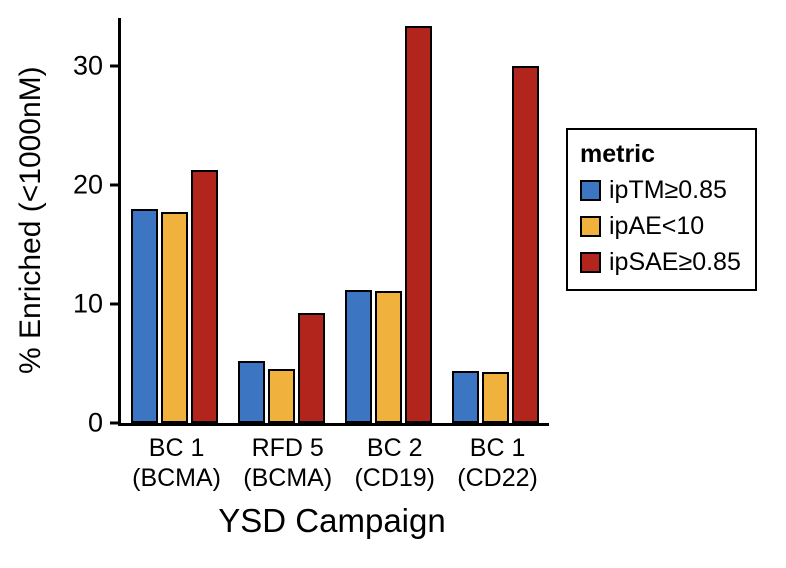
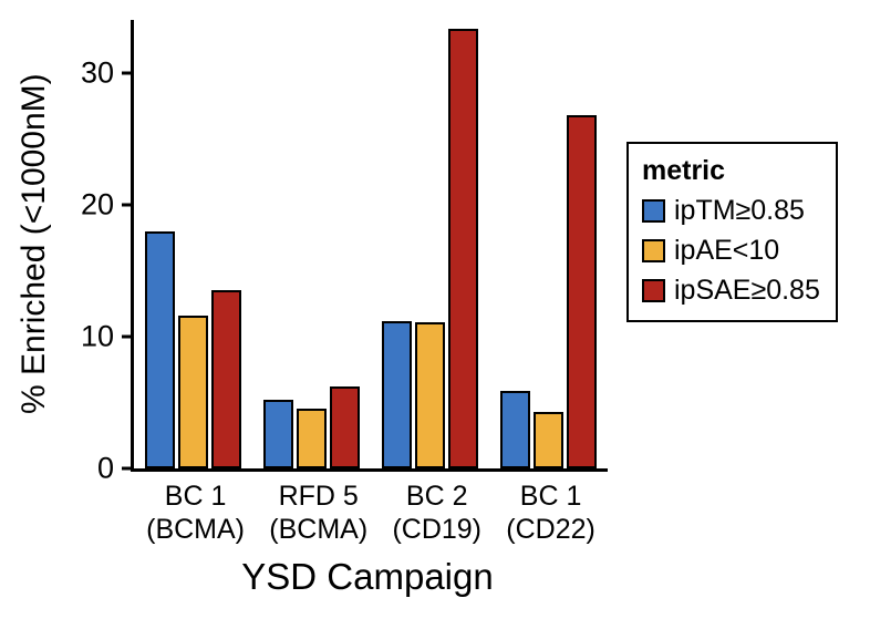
ipAE<10/BC 1 (BCMA): 17.7 -> 11.6
ipSAE≥0.85/BC 1 (BCMA): 21.2 -> 13.5
ipSAE≥0.85/RFD 5 (BCMA): 9.2 -> 6.2
ipTM≥0.85/BC 1 (CD22): 4.4 -> 5.9
ipSAE≥0.85/BC 1 (CD22): 30.0 -> 26.8
